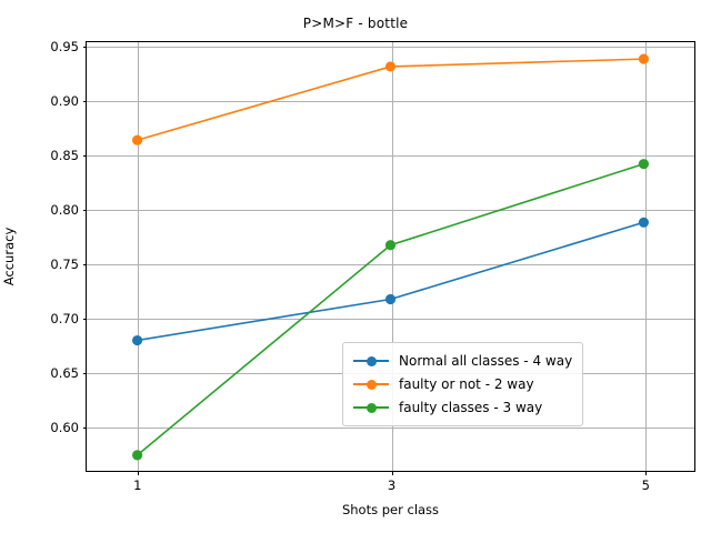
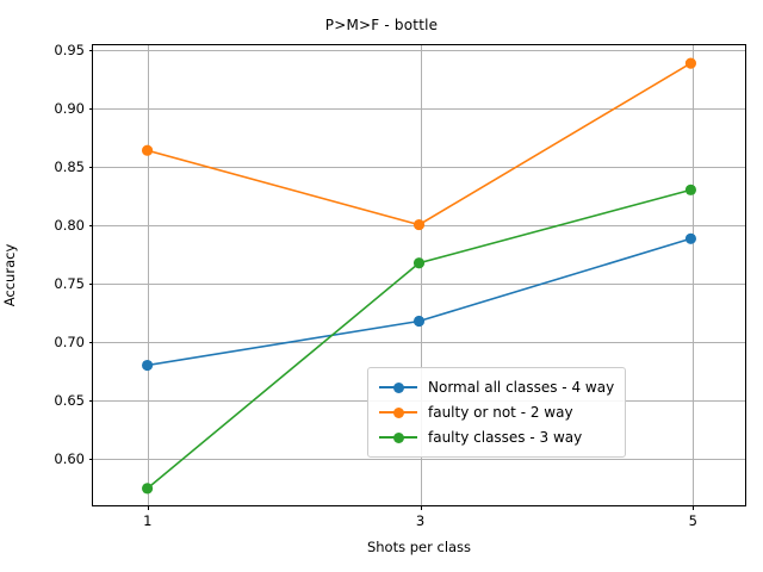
faulty or not - 2 way/3: 0.93 -> 0.80
faulty classes - 3 way/5: 0.84 -> 0.83
